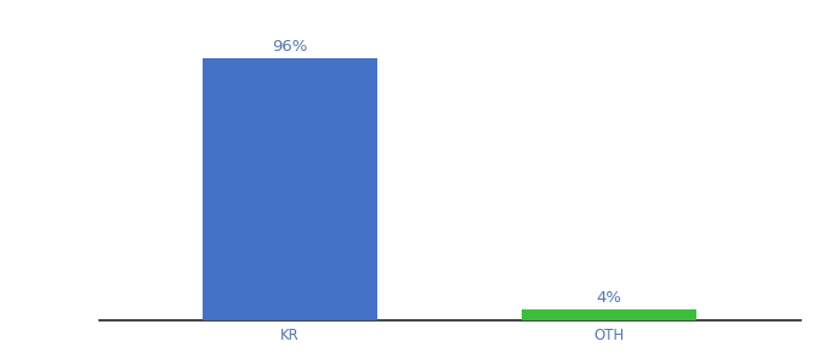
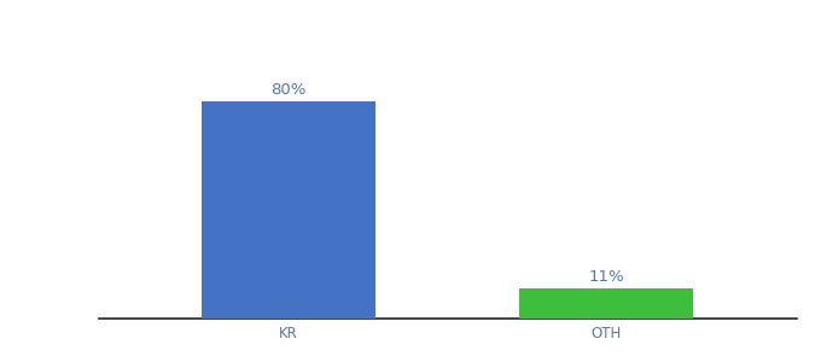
KR: 96% -> 80%
OTH: 4% -> 11%
